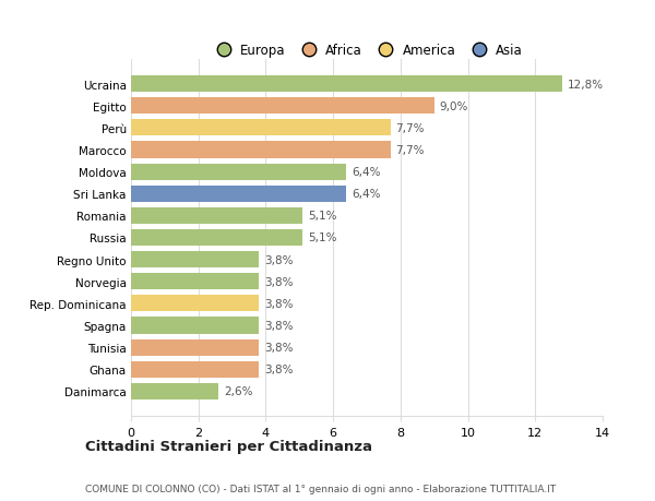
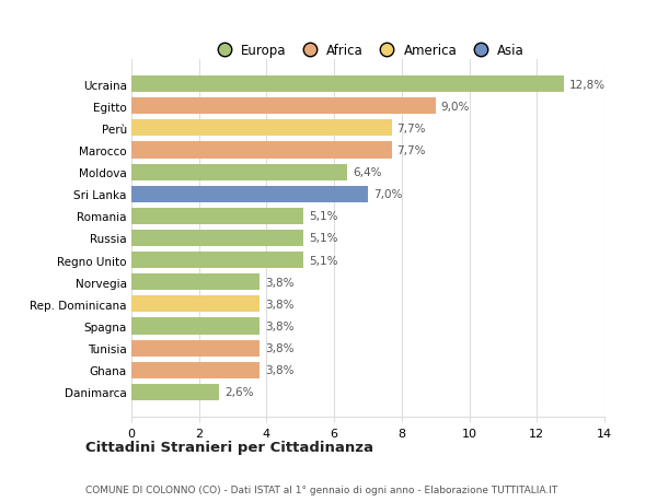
Sri Lanka: 6,4% -> 7,0%
Regno Unito: 3,8% -> 5,1%
